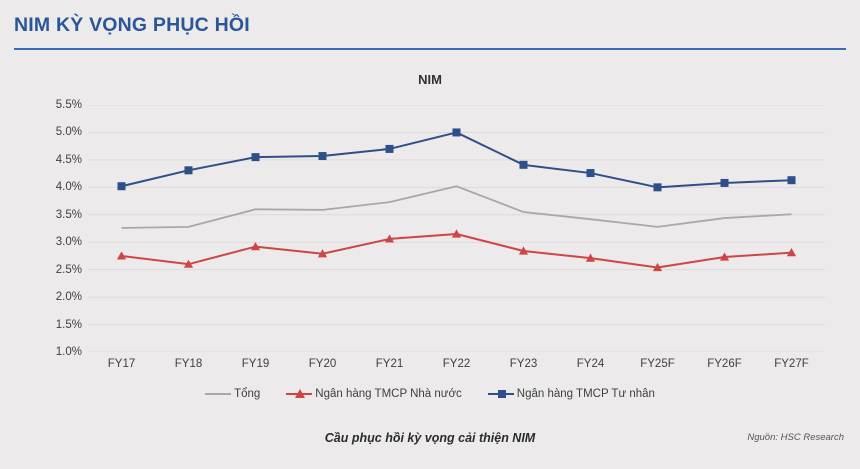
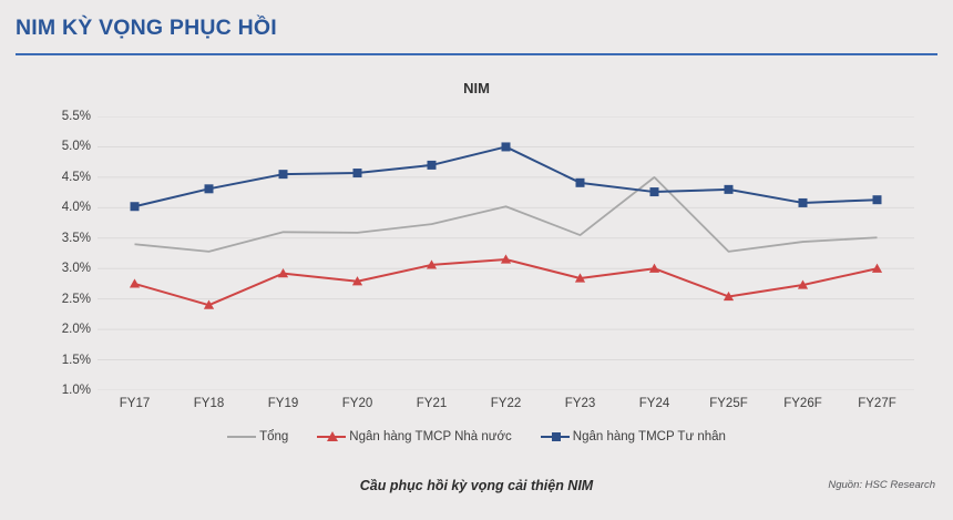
Tổng/FY17: 3.3% -> 3.4%
Ngân hàng TMCP Nhà nước/FY18: 2.6% -> 2.4%
Tổng/FY24: 3.4% -> 4.5%
Ngân hàng TMCP Nhà nước/FY24: 2.7% -> 3.0%
Ngân hàng TMCP Tư nhân/FY25F: 4.0% -> 4.3%
Ngân hàng TMCP Nhà nước/FY27F: 2.8% -> 3.0%
